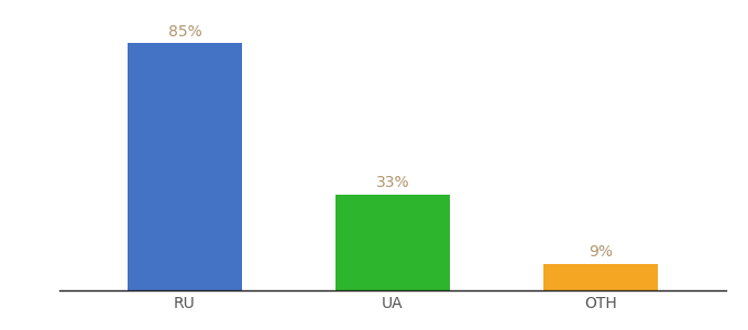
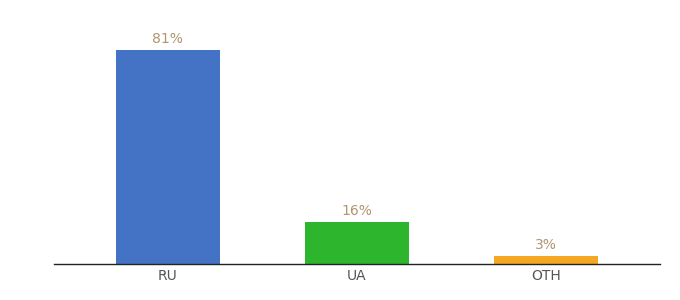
RU: 85% -> 81%
UA: 33% -> 16%
OTH: 9% -> 3%
